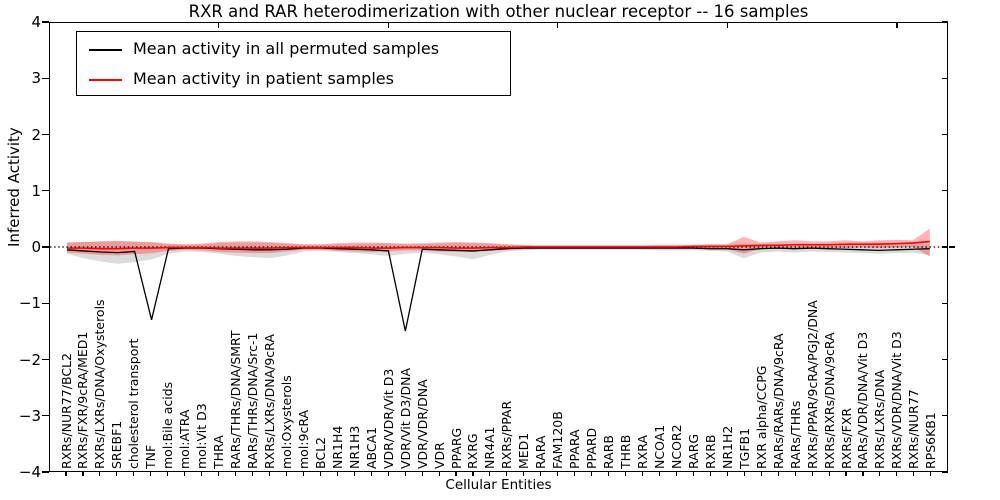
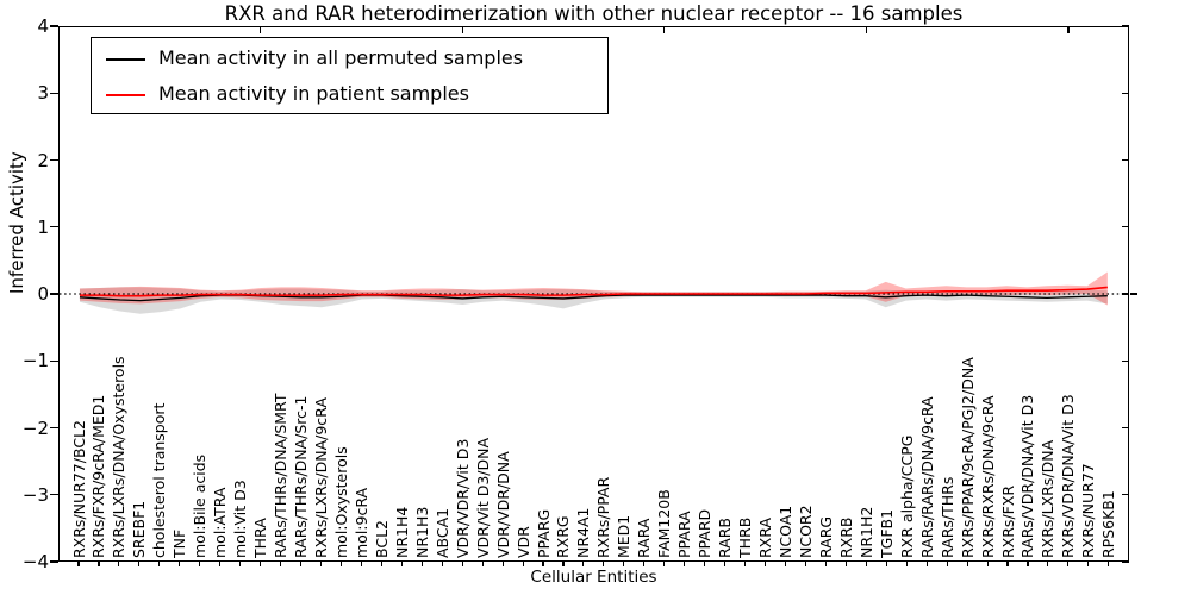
Mean activity in all permuted samples/TNF: -1.3 -> -0.1
Mean activity in all permuted samples/VDR/Vit D3/DNA: -1.5 -> -0.1
